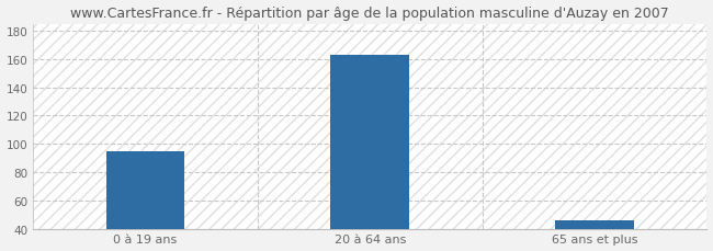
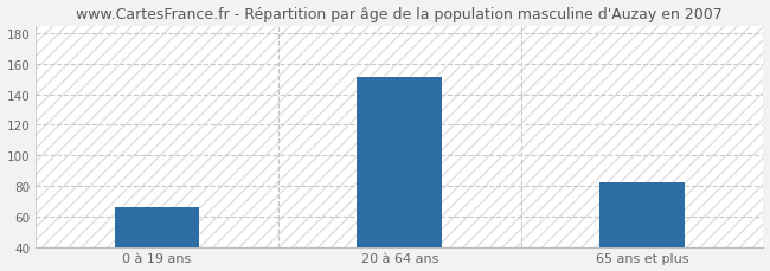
0 à 19 ans: 95 -> 66
20 à 64 ans: 163 -> 151
65 ans et plus: 46 -> 82
